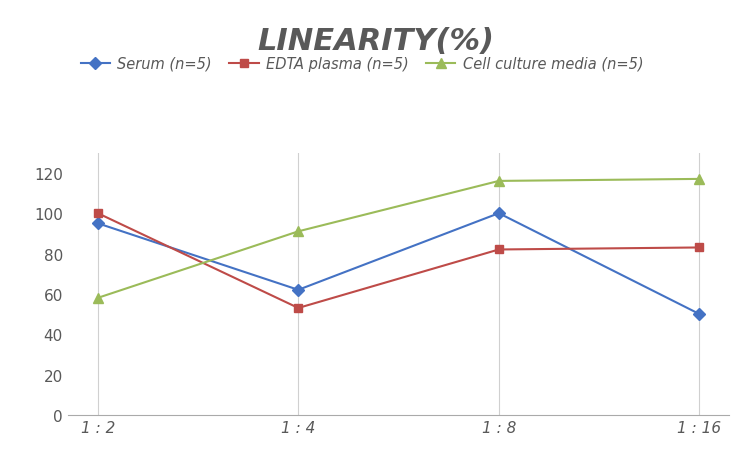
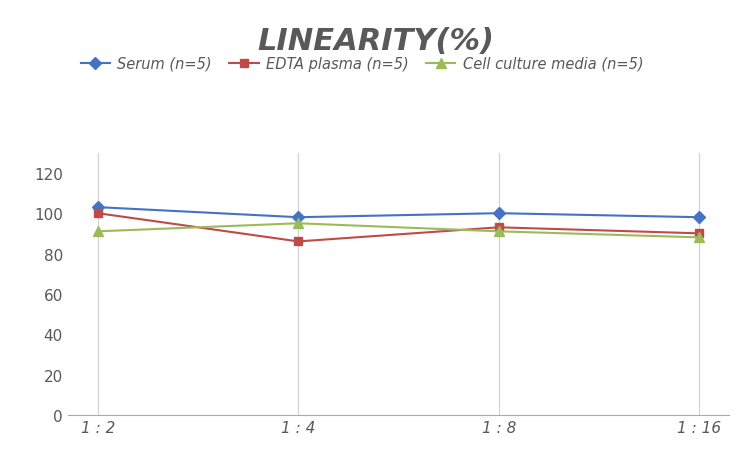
Serum (n=5)/1 : 2: 95 -> 103
Cell culture media (n=5)/1 : 2: 58 -> 91
Serum (n=5)/1 : 4: 62 -> 98
EDTA plasma (n=5)/1 : 4: 53 -> 86
Cell culture media (n=5)/1 : 4: 91 -> 95
EDTA plasma (n=5)/1 : 8: 82 -> 93
Cell culture media (n=5)/1 : 8: 116 -> 91
Serum (n=5)/1 : 16: 50 -> 98
EDTA plasma (n=5)/1 : 16: 83 -> 90
Cell culture media (n=5)/1 : 16: 117 -> 88
